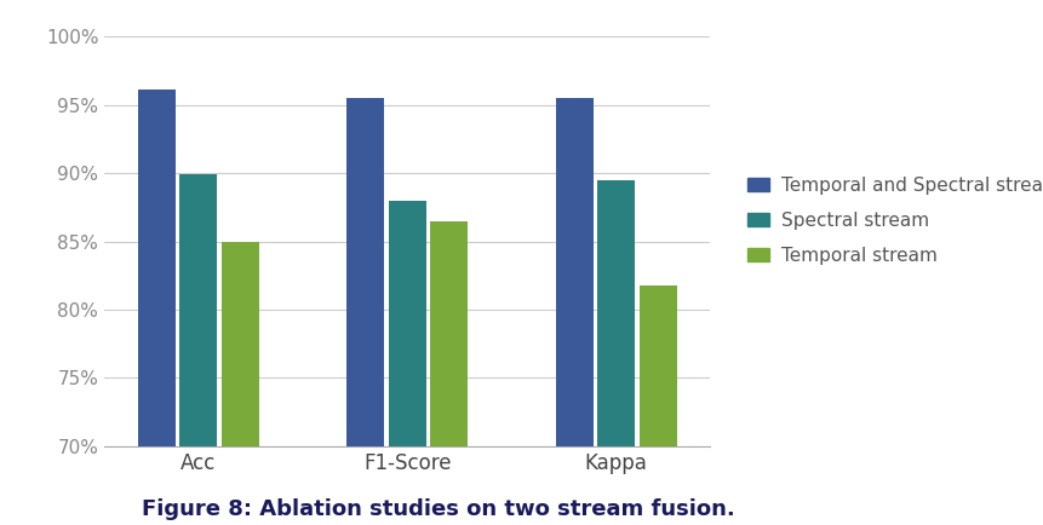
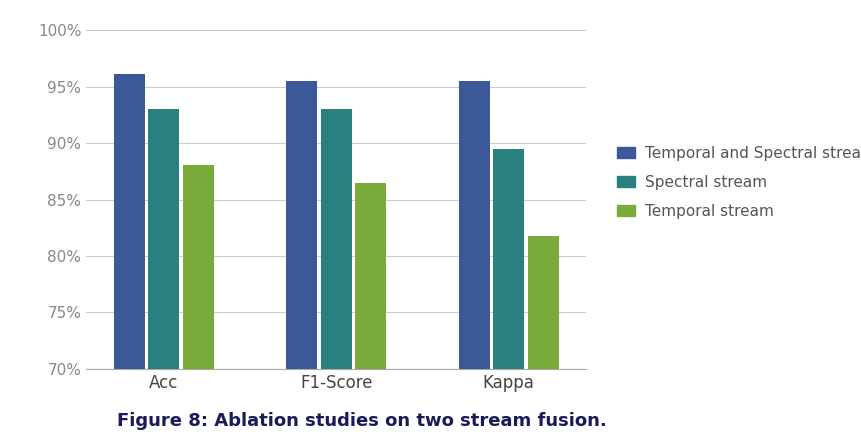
Spectral stream/Acc: 89.9% -> 93.0%
Temporal stream/Acc: 85.0% -> 88.1%
Spectral stream/F1-Score: 88.0% -> 93.0%
